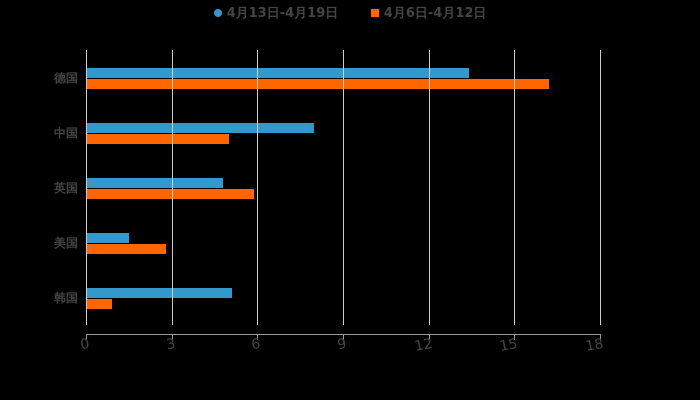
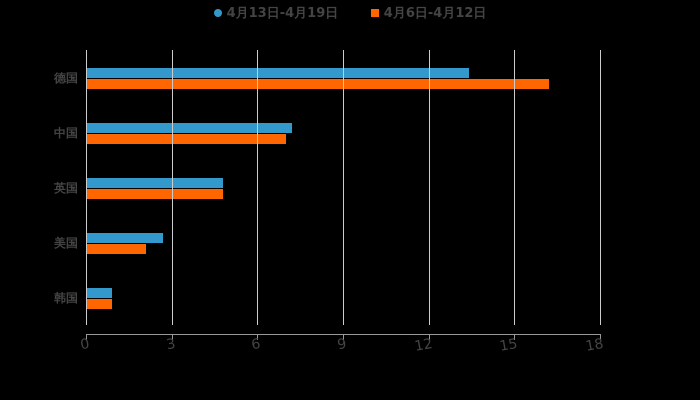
4月13日-4月19日/中国: 8.0 -> 7.2
4月6日-4月12日/中国: 5.0 -> 7.0
4月6日-4月12日/英国: 5.9 -> 4.8
4月13日-4月19日/美国: 1.5 -> 2.7
4月6日-4月12日/美国: 2.8 -> 2.1
4月13日-4月19日/韩国: 5.1 -> 0.9
